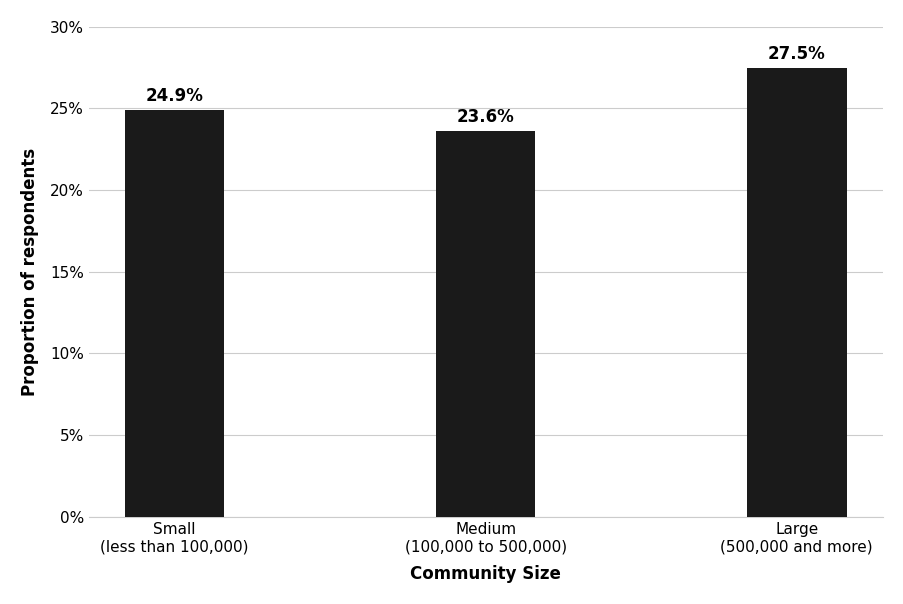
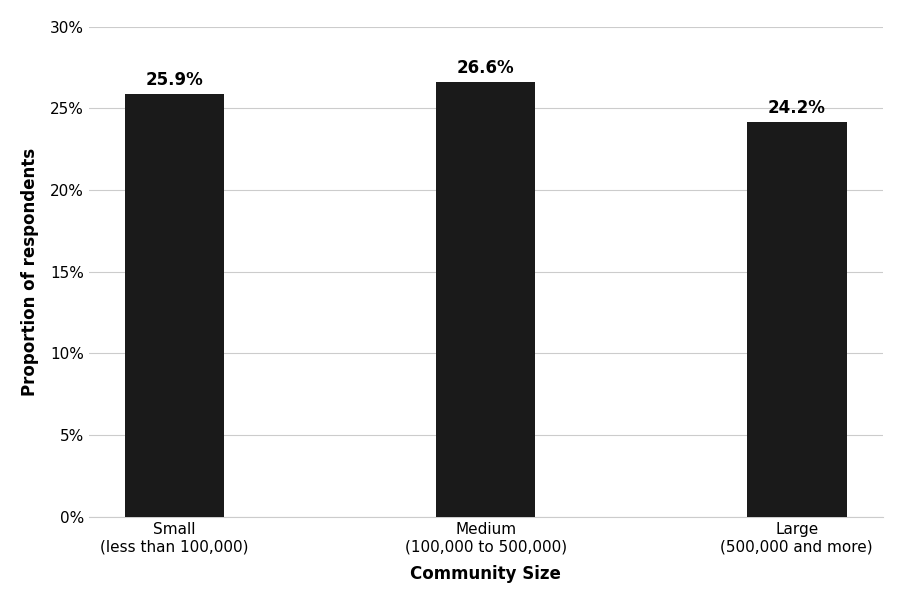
Small (less than 100,000): 24.9% -> 25.9%
Medium (100,000 to 500,000): 23.6% -> 26.6%
Large (500,000 and more): 27.5% -> 24.2%
